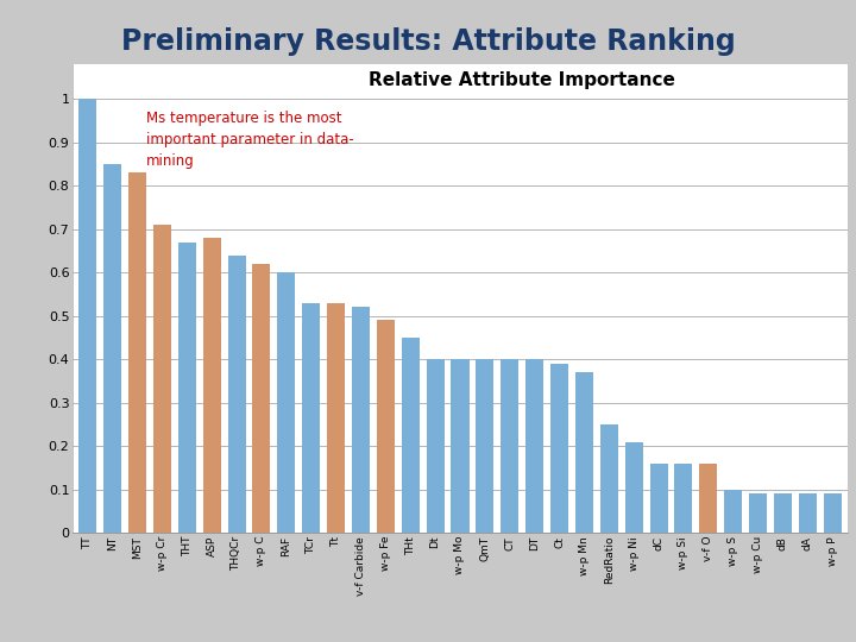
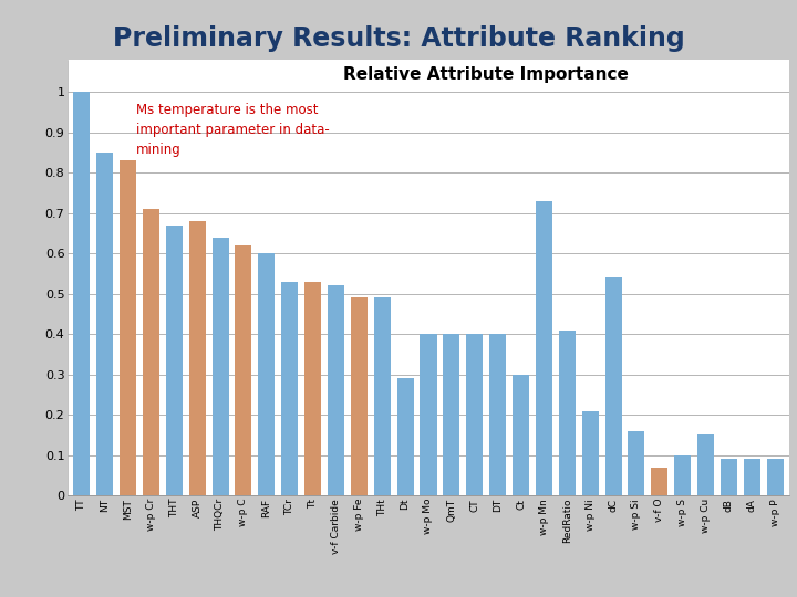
THt: 0.45 -> 0.49
Dt: 0.40 -> 0.29
Ct: 0.39 -> 0.30
w-p Mn: 0.37 -> 0.73
RedRatio: 0.25 -> 0.41
dC: 0.16 -> 0.54
v-f O: 0.16 -> 0.07
w-p Cu: 0.09 -> 0.15
